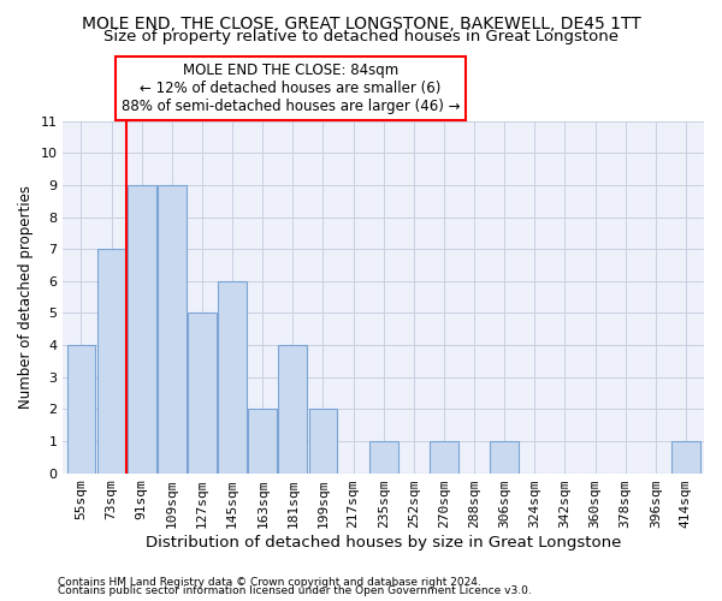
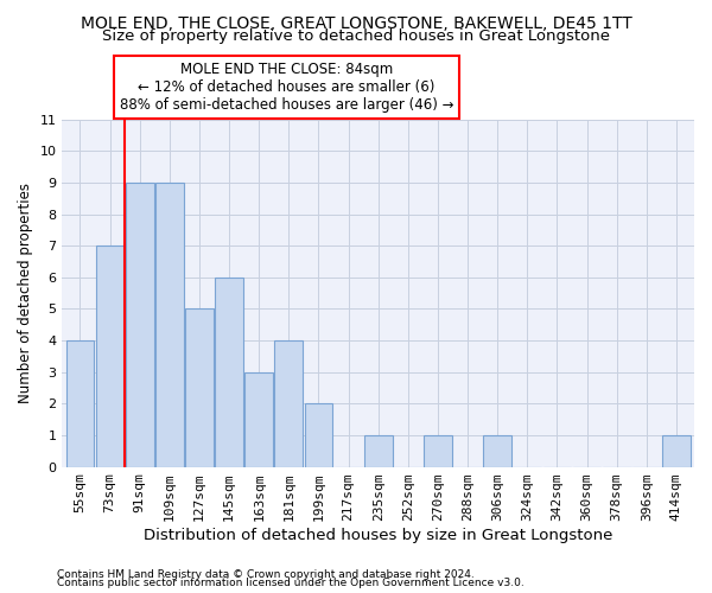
163sqm: 2 -> 3
